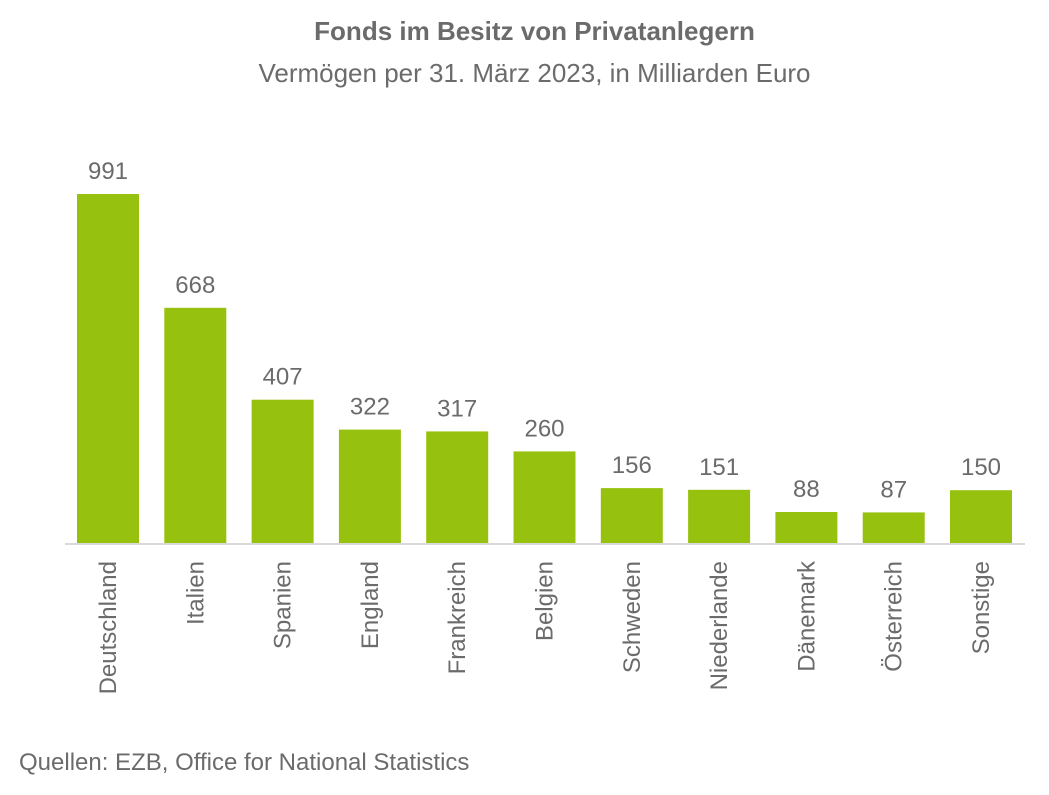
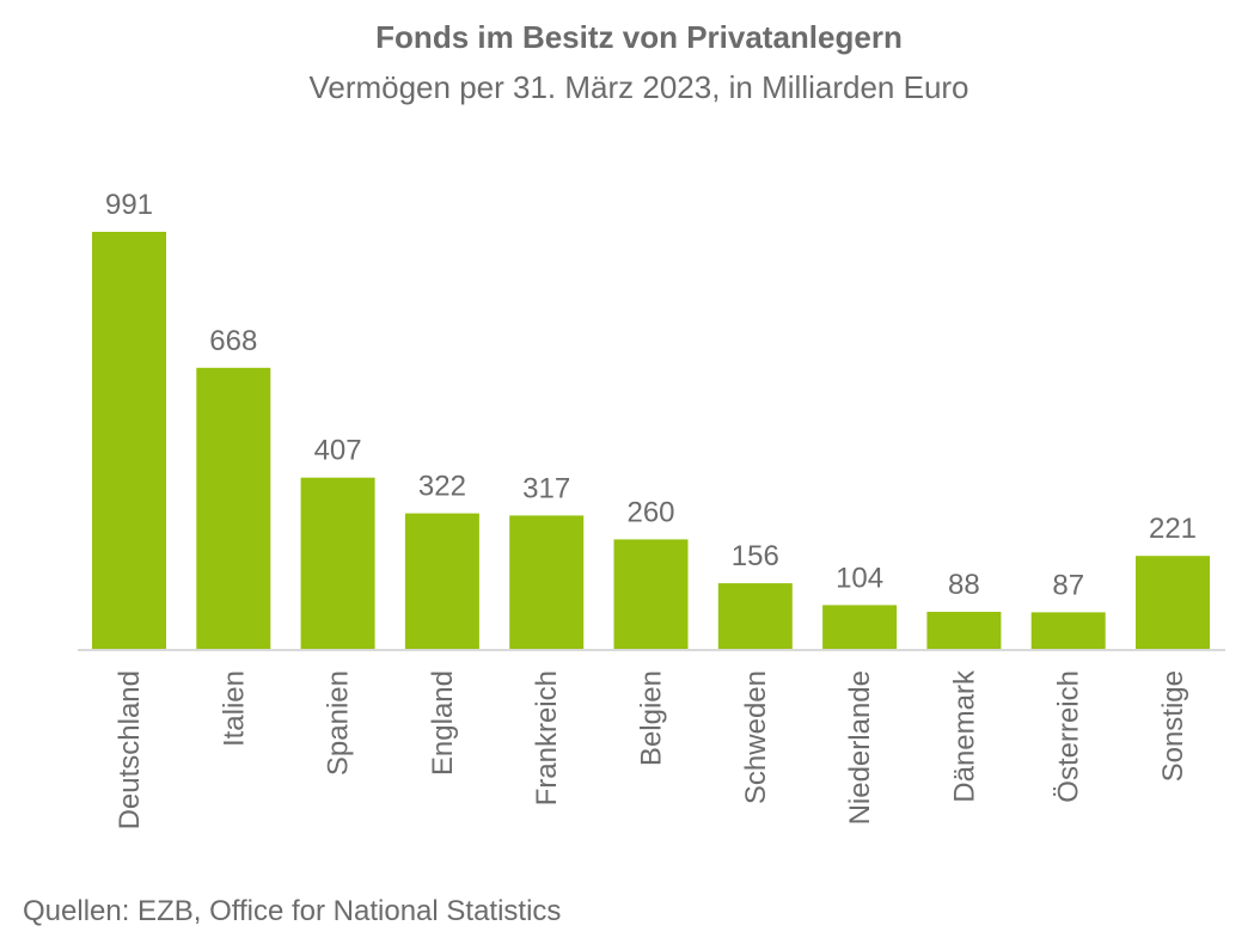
Niederlande: 151 -> 104
Sonstige: 150 -> 221
